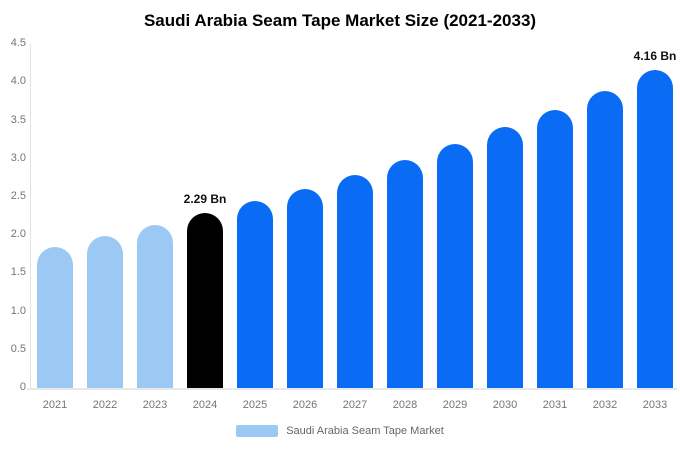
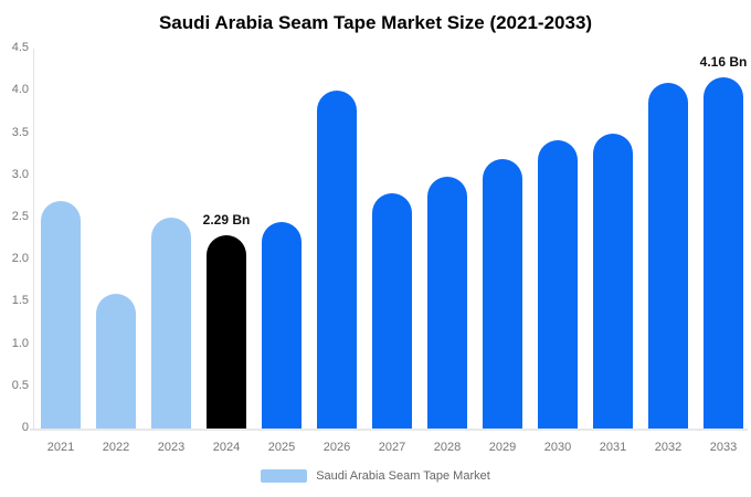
2021: 1.9 -> 2.7
2022: 2.0 -> 1.6
2023: 2.1 -> 2.5
2026: 2.6 -> 4.0
2031: 3.6 -> 3.5
2032: 3.9 -> 4.1
